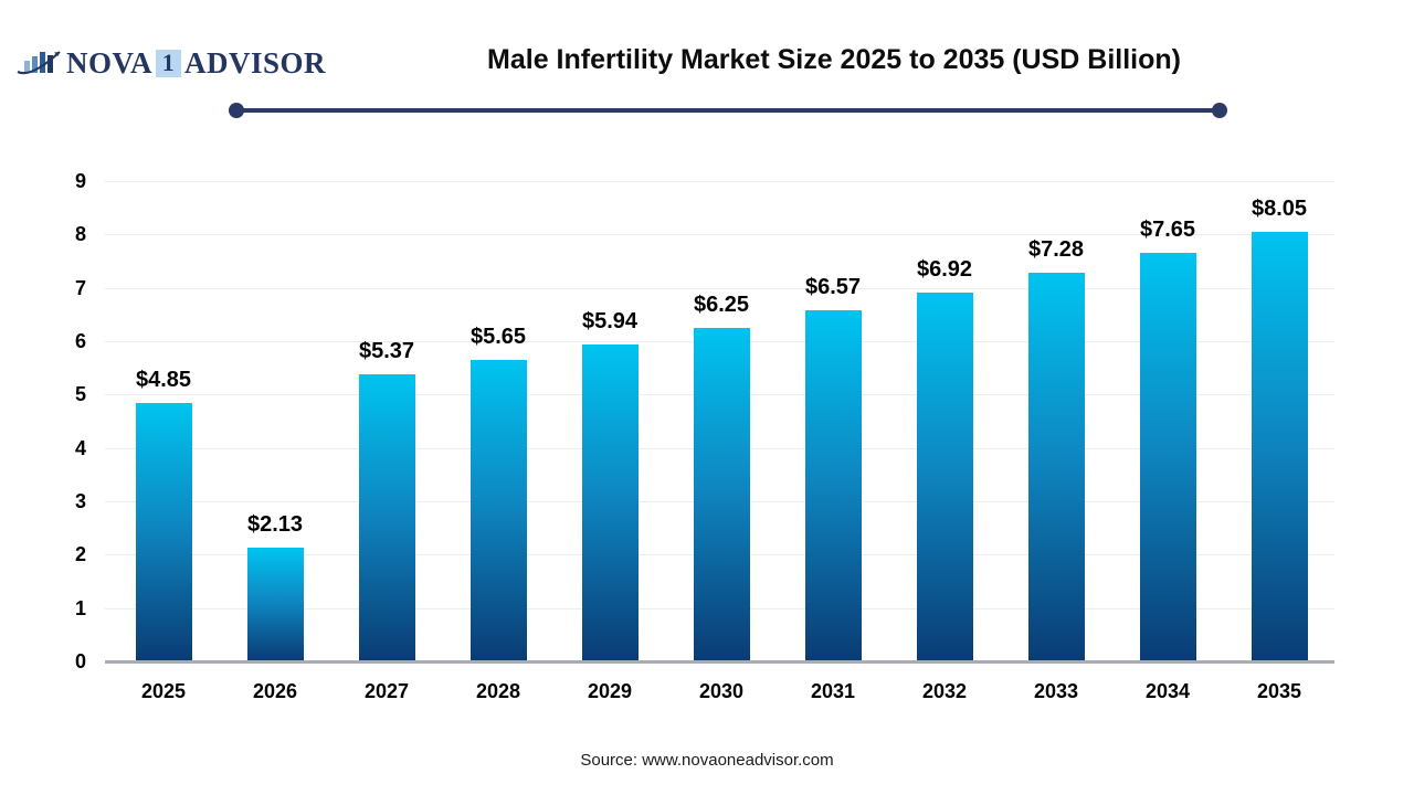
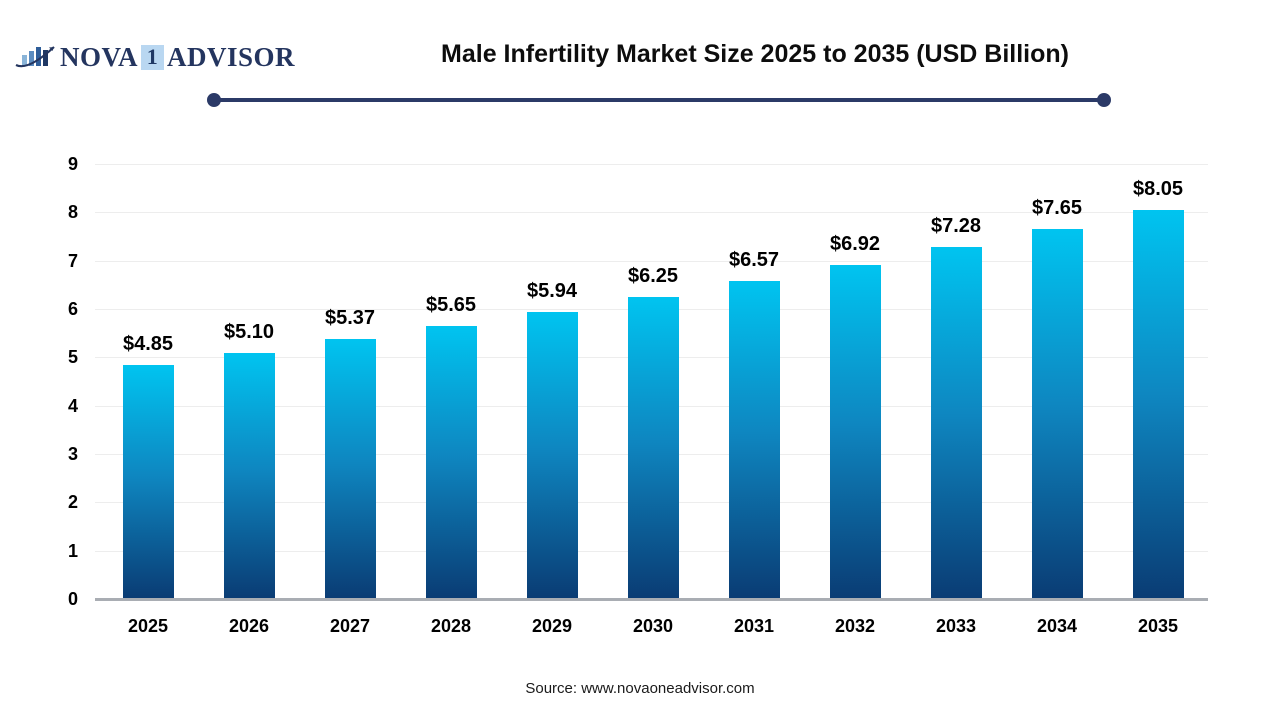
2026: $2.13 -> $5.10
